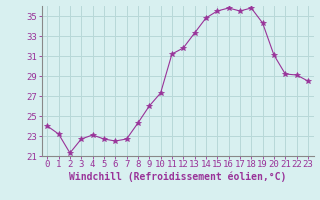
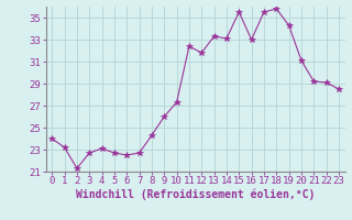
11: 31.2 -> 32.4
14: 34.8 -> 33.1
16: 35.8 -> 33.0
